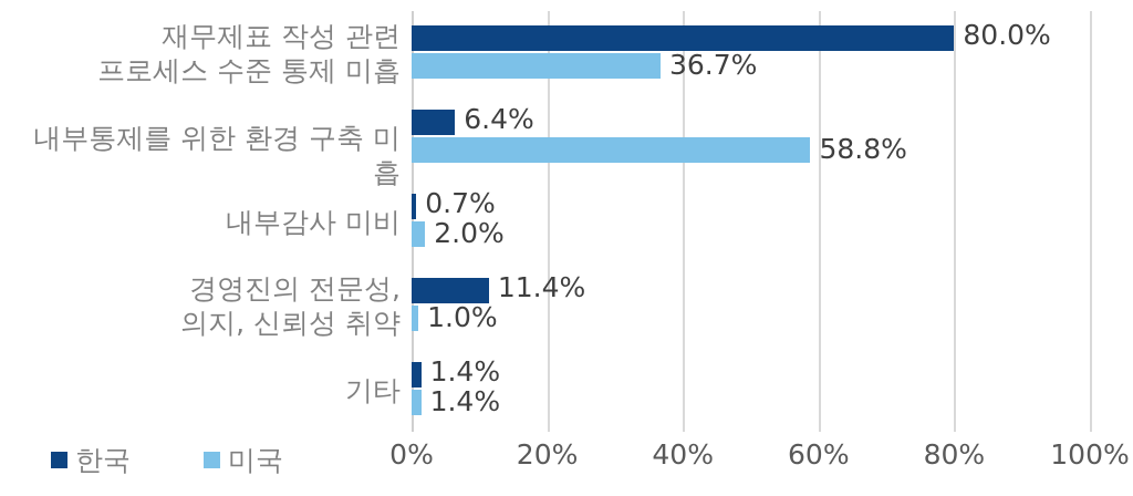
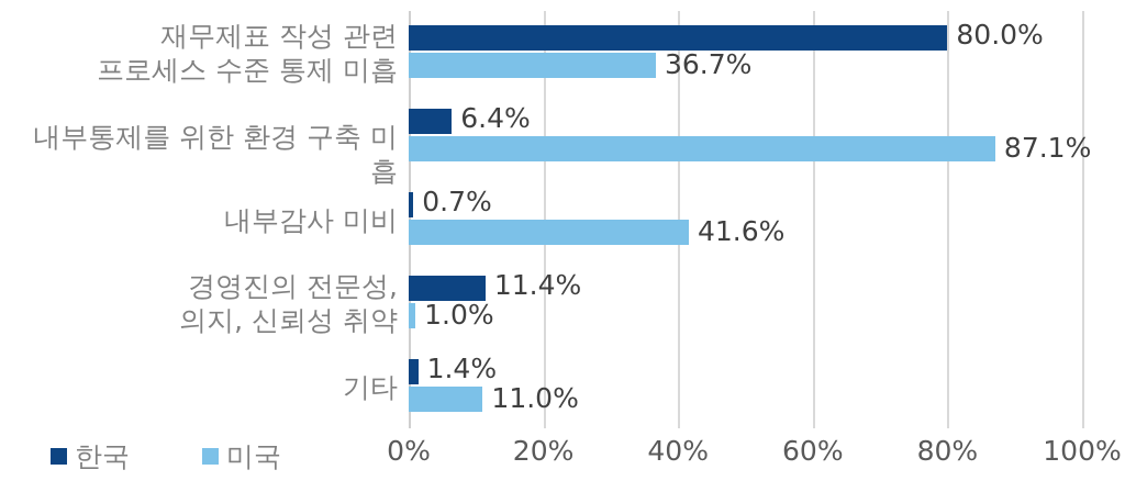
미국/내부통제를 위한 환경 구축 미흡: 58.8% -> 87.1%
미국/내부감사 미비: 2.0% -> 41.6%
미국/기타: 1.4% -> 11.0%
